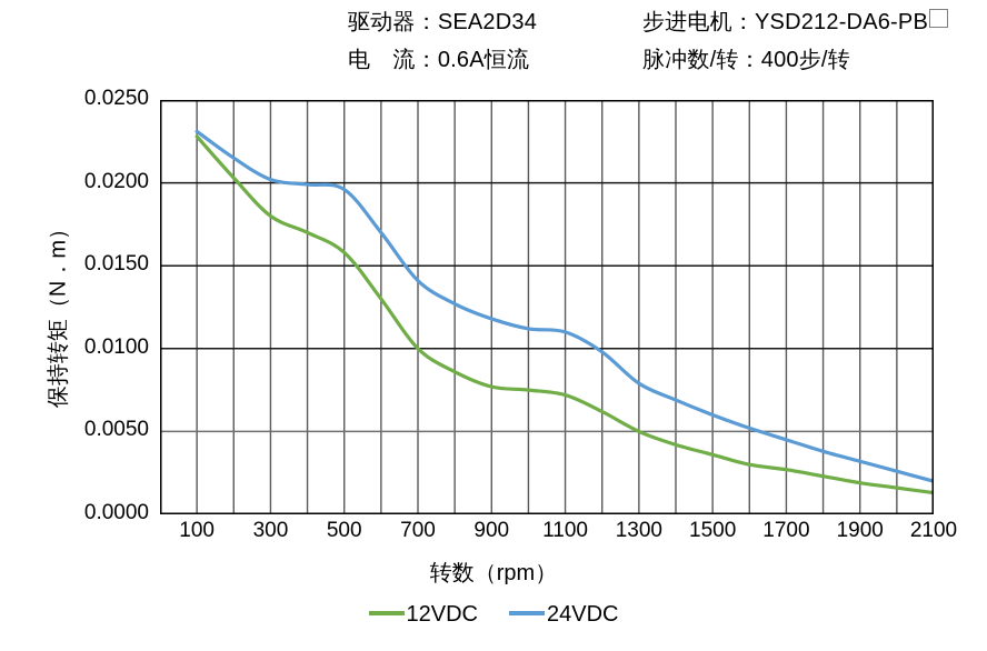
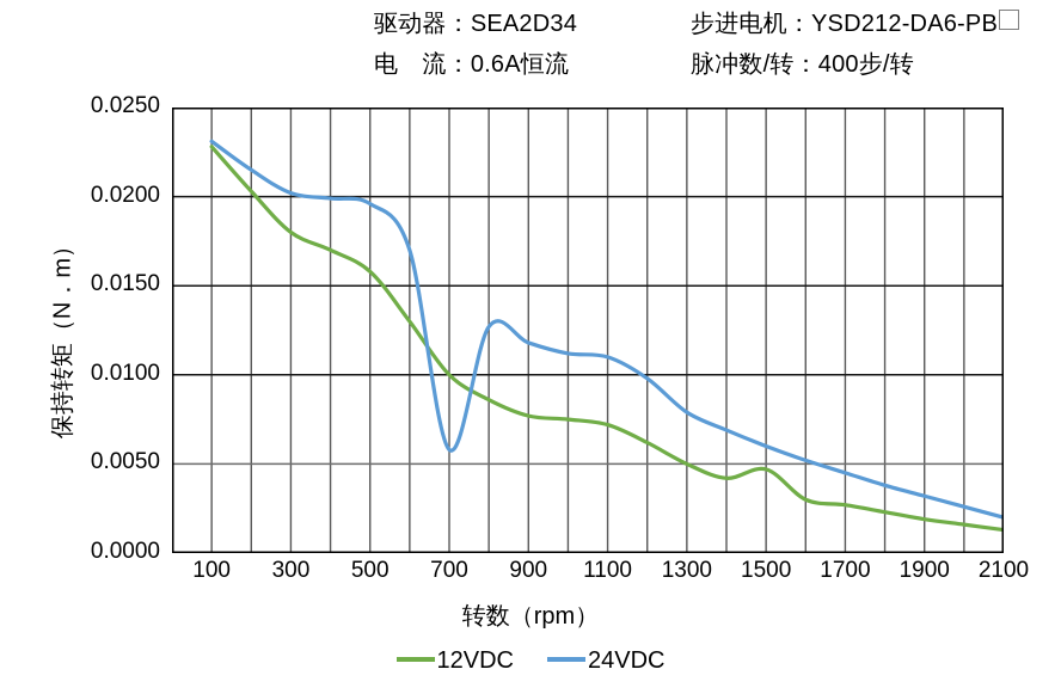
24VDC/700: 0.0141 -> 0.0058
12VDC/1500: 0.0036 -> 0.0047
